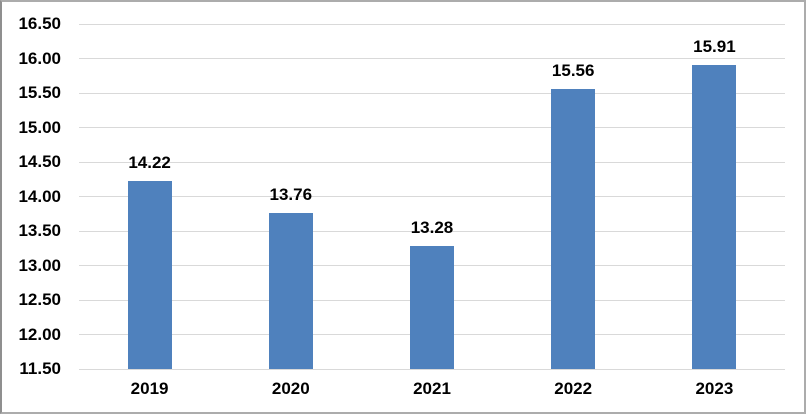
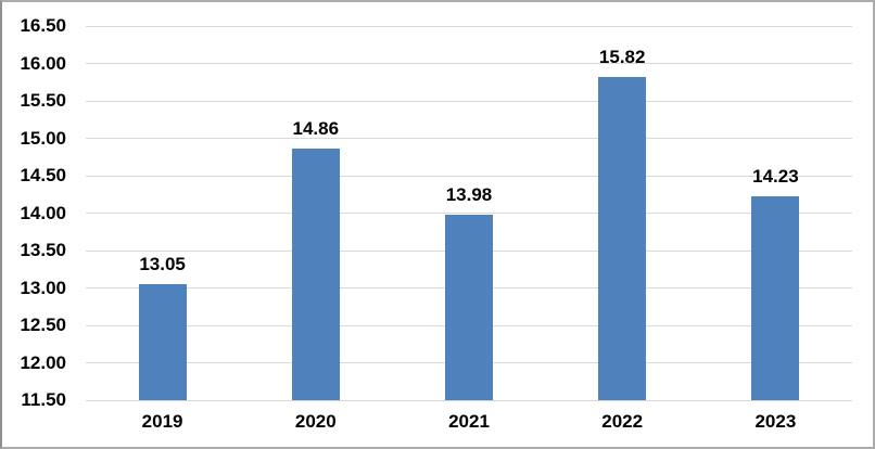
2019: 14.22 -> 13.05
2020: 13.76 -> 14.86
2021: 13.28 -> 13.98
2022: 15.56 -> 15.82
2023: 15.91 -> 14.23
